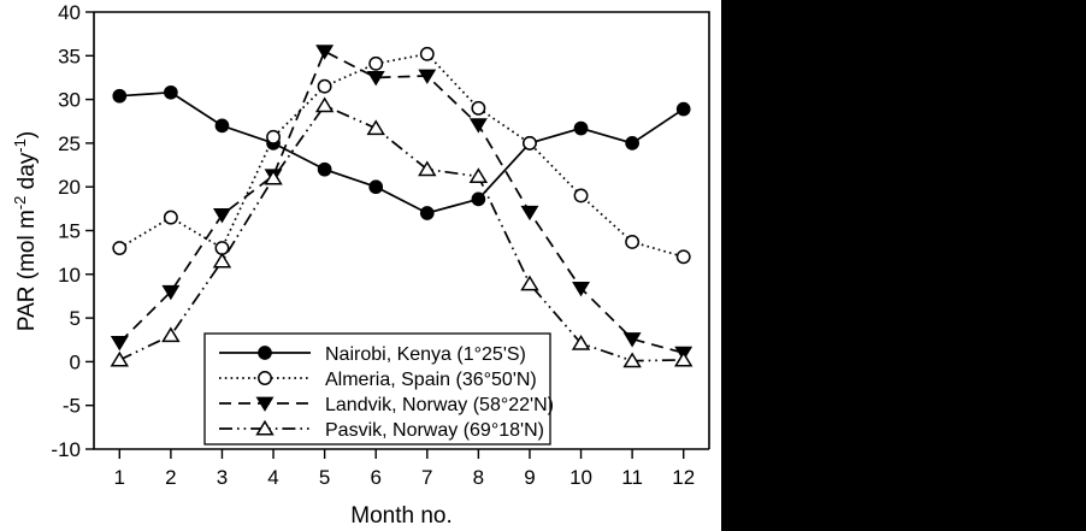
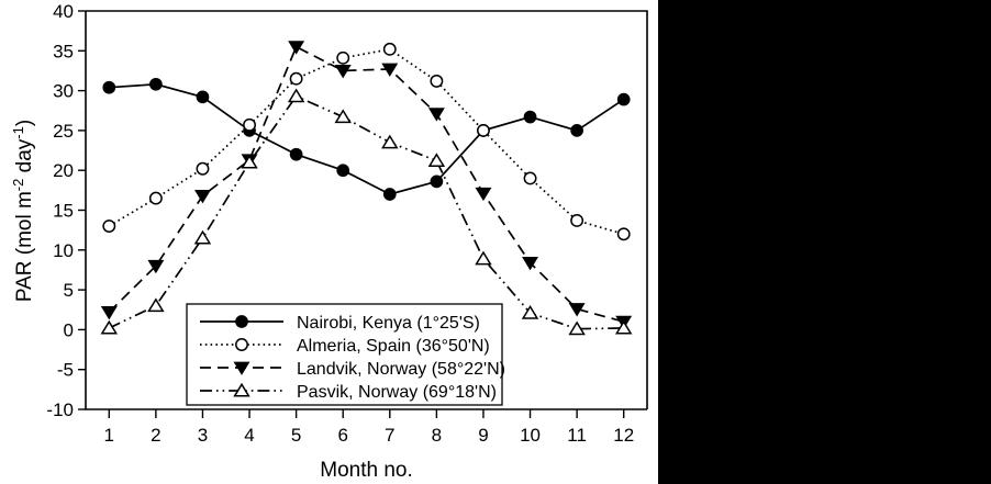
Nairobi, Kenya (1°25'S)/3: 27 -> 29
Almeria, Spain (36°50'N)/3: 13 -> 20
Pasvik, Norway (69°18'N)/7: 22 -> 24
Almeria, Spain (36°50'N)/8: 29 -> 31
